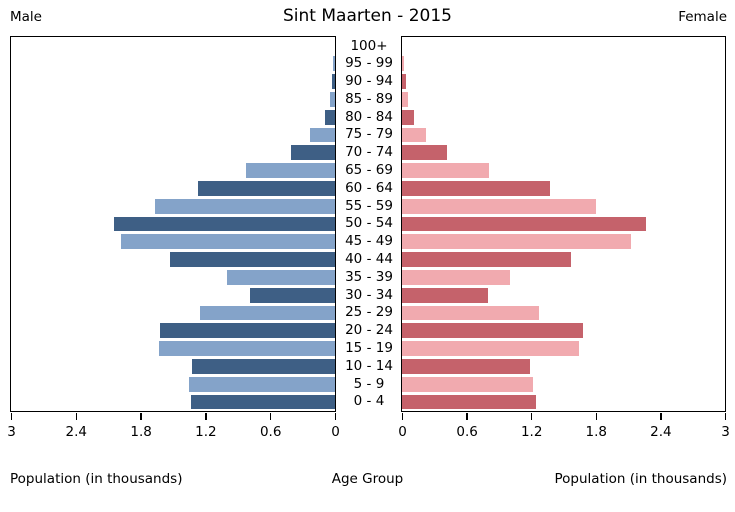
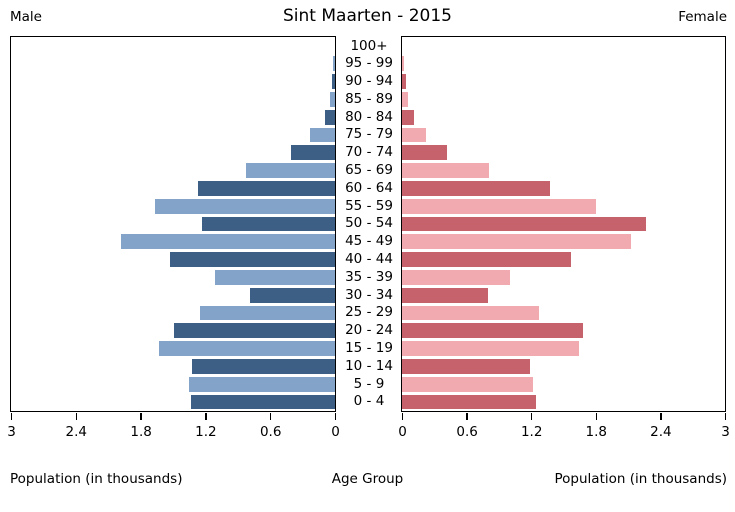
Male/50 - 54: 2.05 -> 1.23
Male/35 - 39: 1.00 -> 1.11
Male/20 - 24: 1.62 -> 1.49
